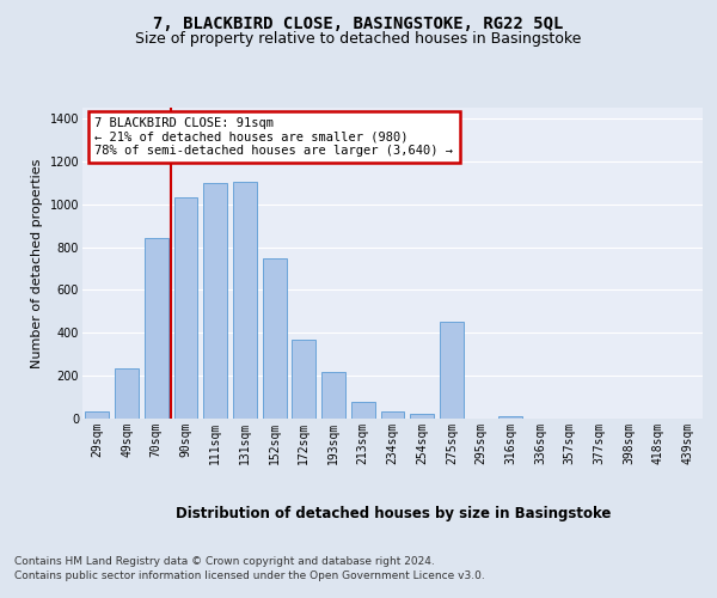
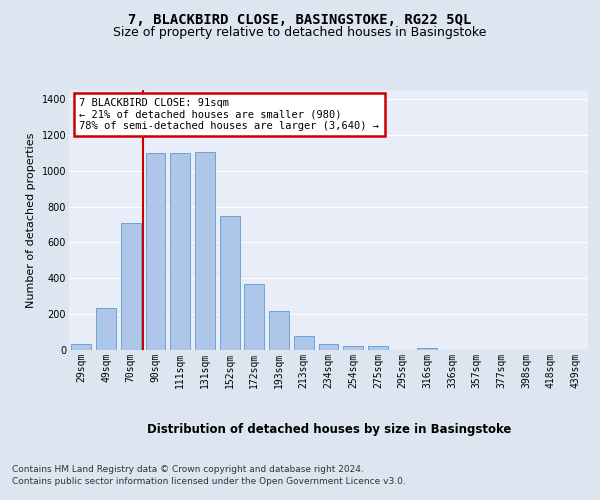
70sqm: 840 -> 710
90sqm: 1030 -> 1100
275sqm: 450 -> 20
